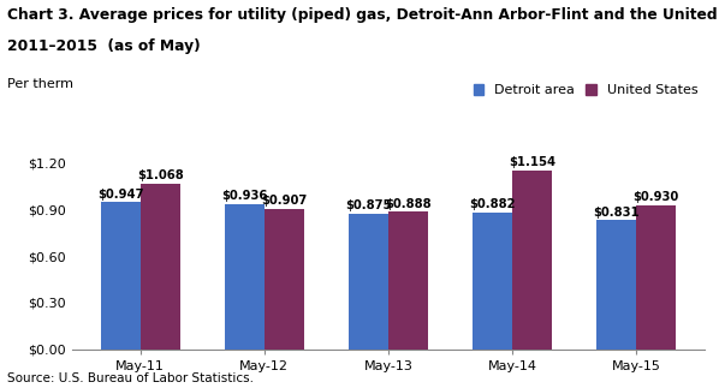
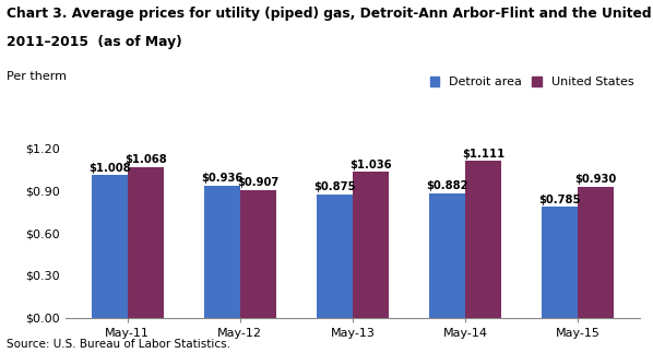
Detroit area/May-11: $0.947 -> $1.008
United States/May-13: $0.888 -> $1.036
United States/May-14: $1.154 -> $1.111
Detroit area/May-15: $0.831 -> $0.785
